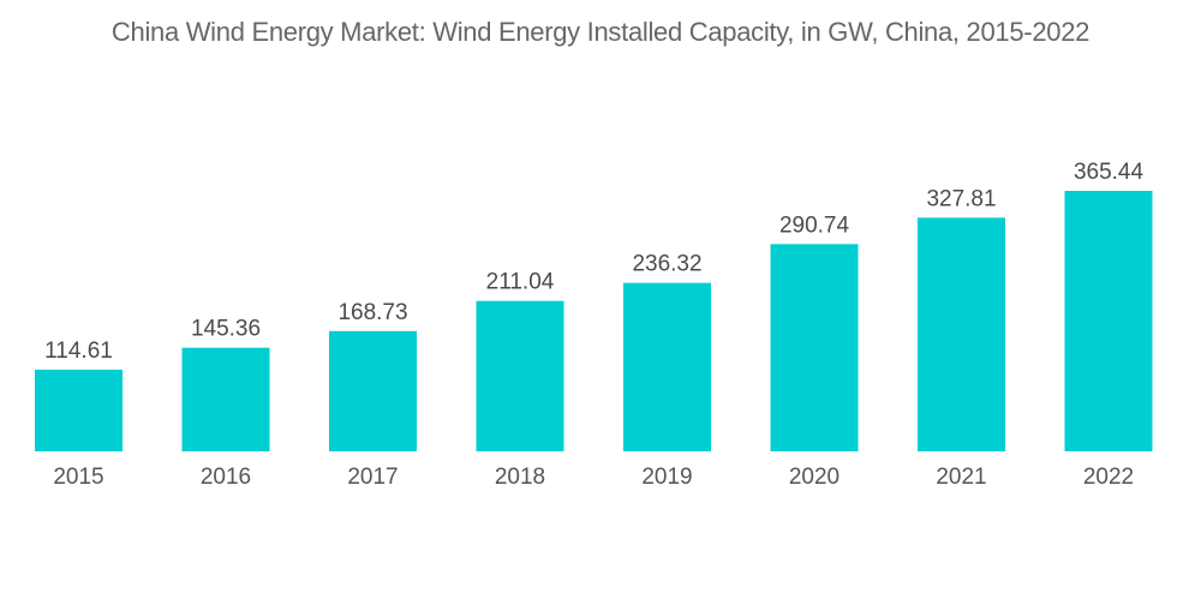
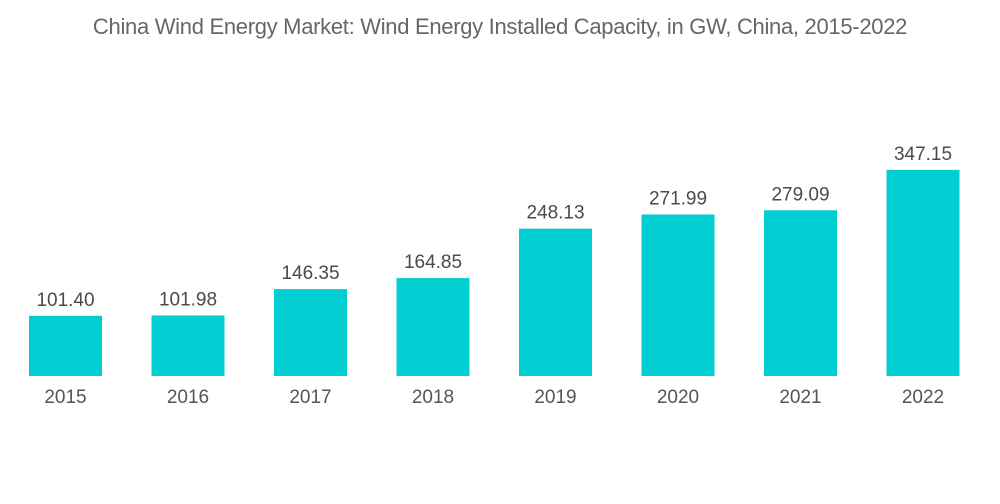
2015: 114.61 -> 101.40
2016: 145.36 -> 101.98
2017: 168.73 -> 146.35
2018: 211.04 -> 164.85
2019: 236.32 -> 248.13
2020: 290.74 -> 271.99
2021: 327.81 -> 279.09
2022: 365.44 -> 347.15
